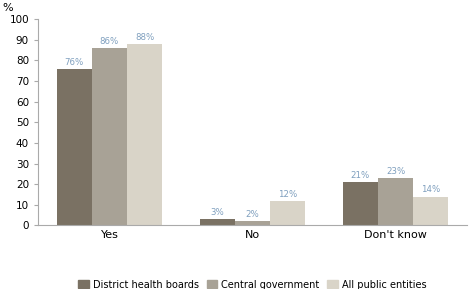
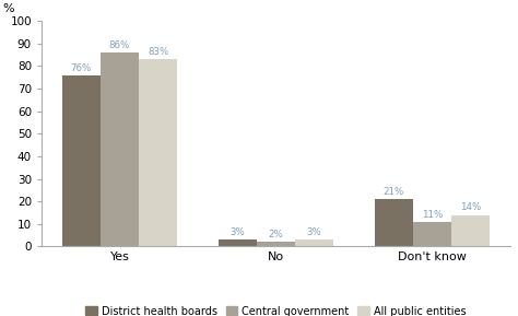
All public entities/Yes: 88% -> 83%
All public entities/No: 12% -> 3%
Central government/Don't know: 23% -> 11%
